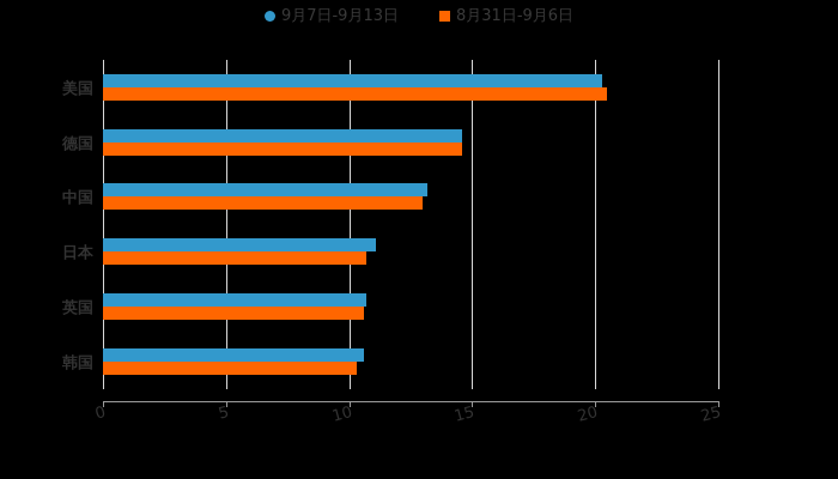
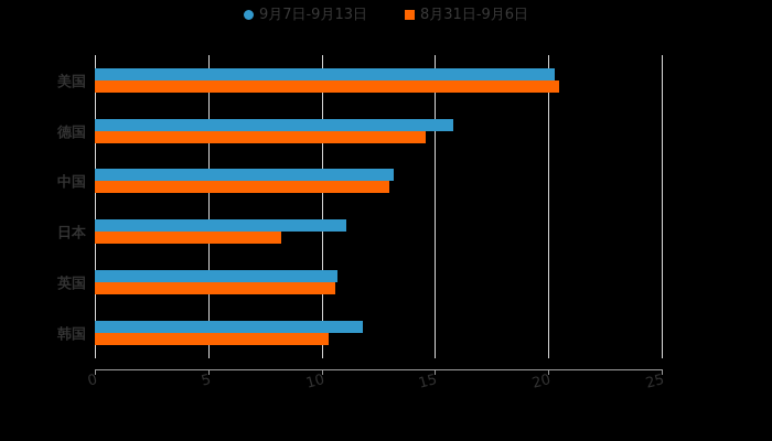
9月7日-9月13日/德国: 14.6 -> 15.8
8月31日-9月6日/日本: 10.7 -> 8.2
9月7日-9月13日/韩国: 10.6 -> 11.8
